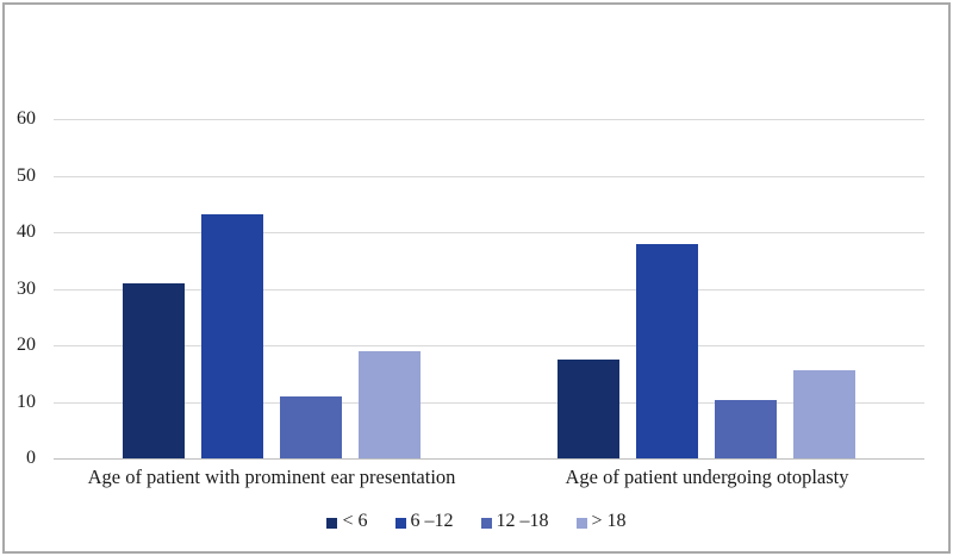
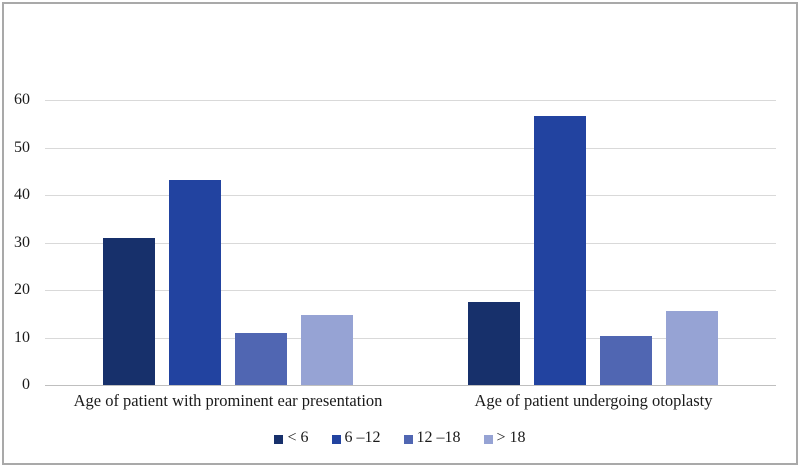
> 18/Age of patient with prominent ear presentation: 19 -> 15
6 –12/Age of patient undergoing otoplasty: 38 -> 57
